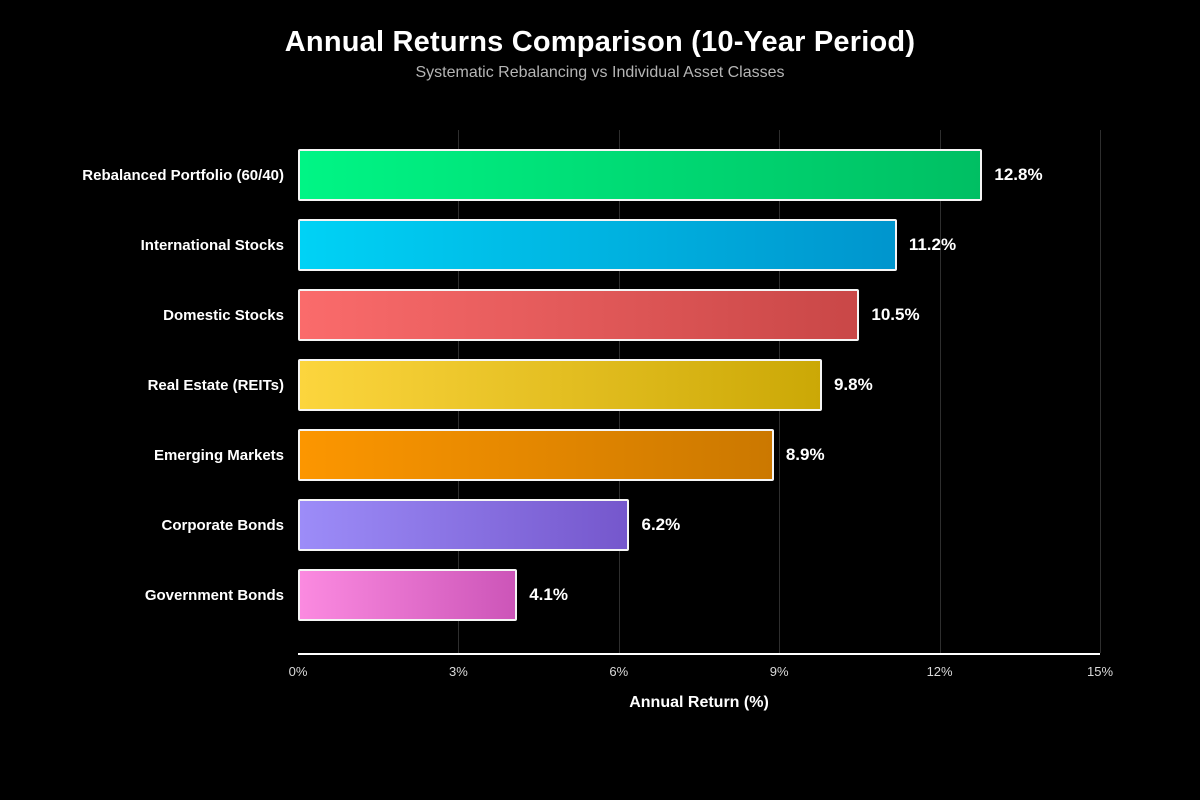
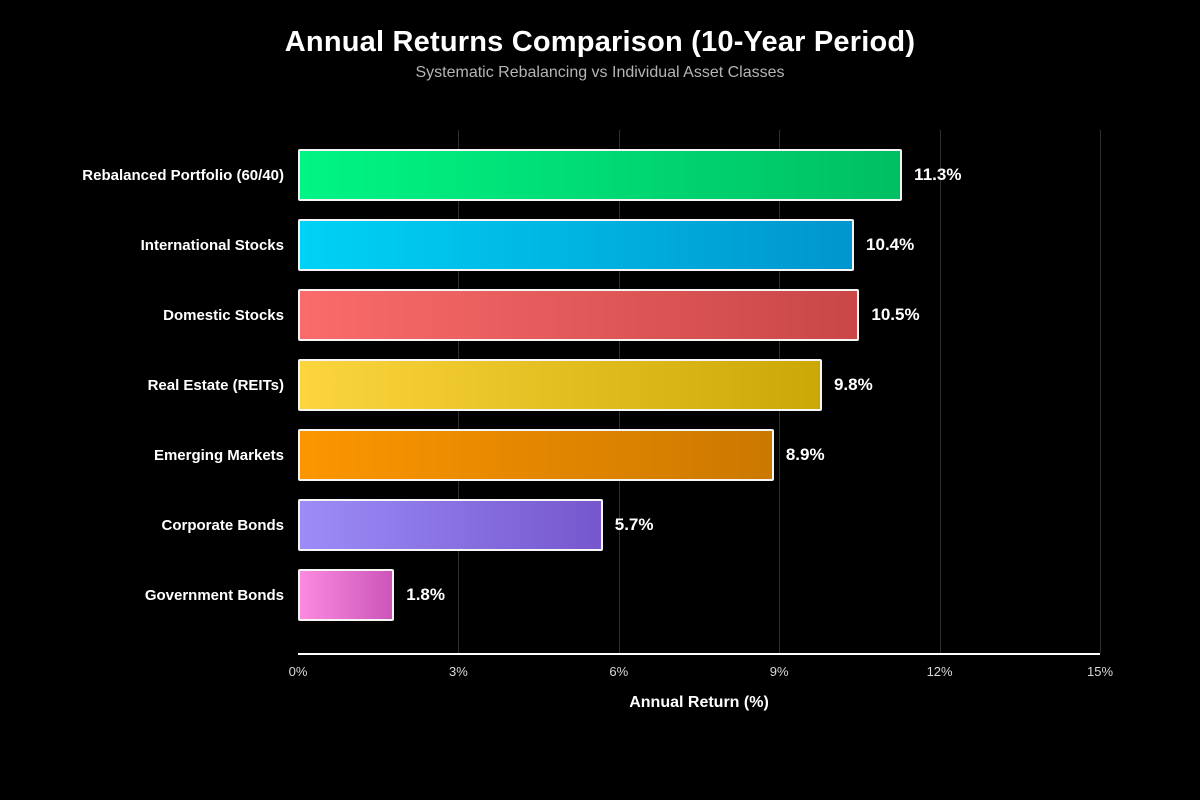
Rebalanced Portfolio (60/40): 12.8% -> 11.3%
International Stocks: 11.2% -> 10.4%
Corporate Bonds: 6.2% -> 5.7%
Government Bonds: 4.1% -> 1.8%
